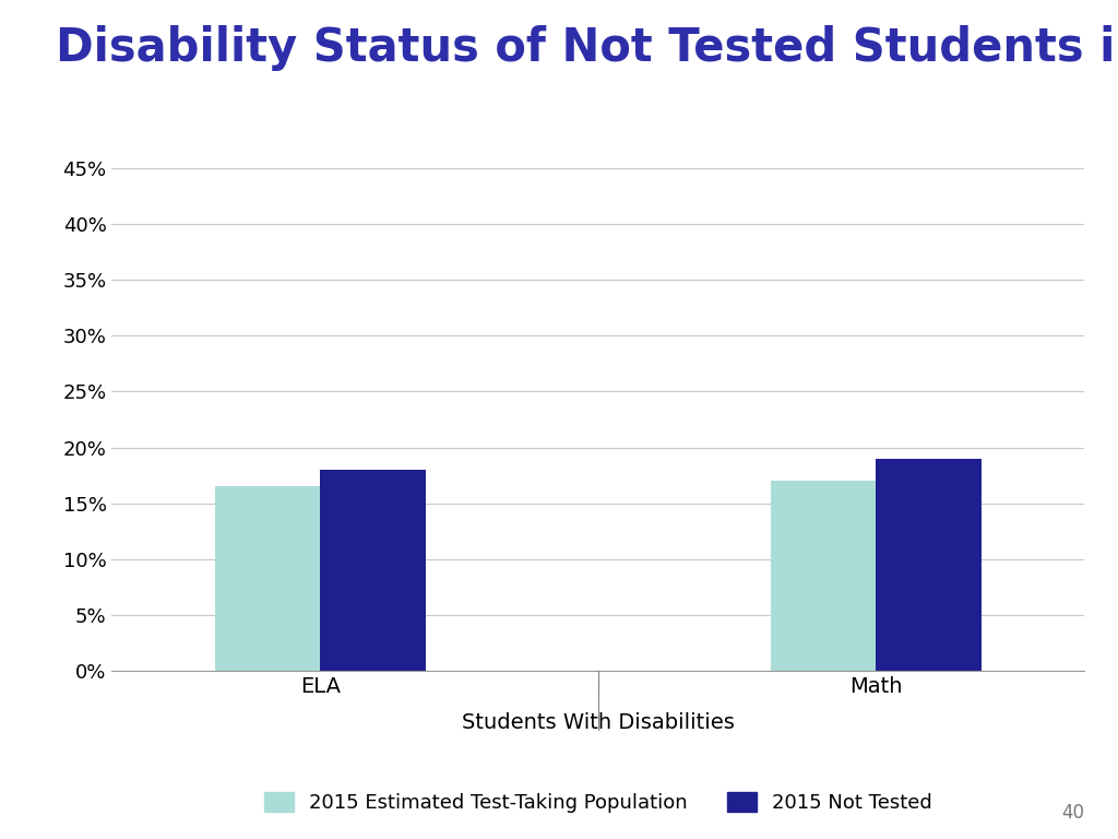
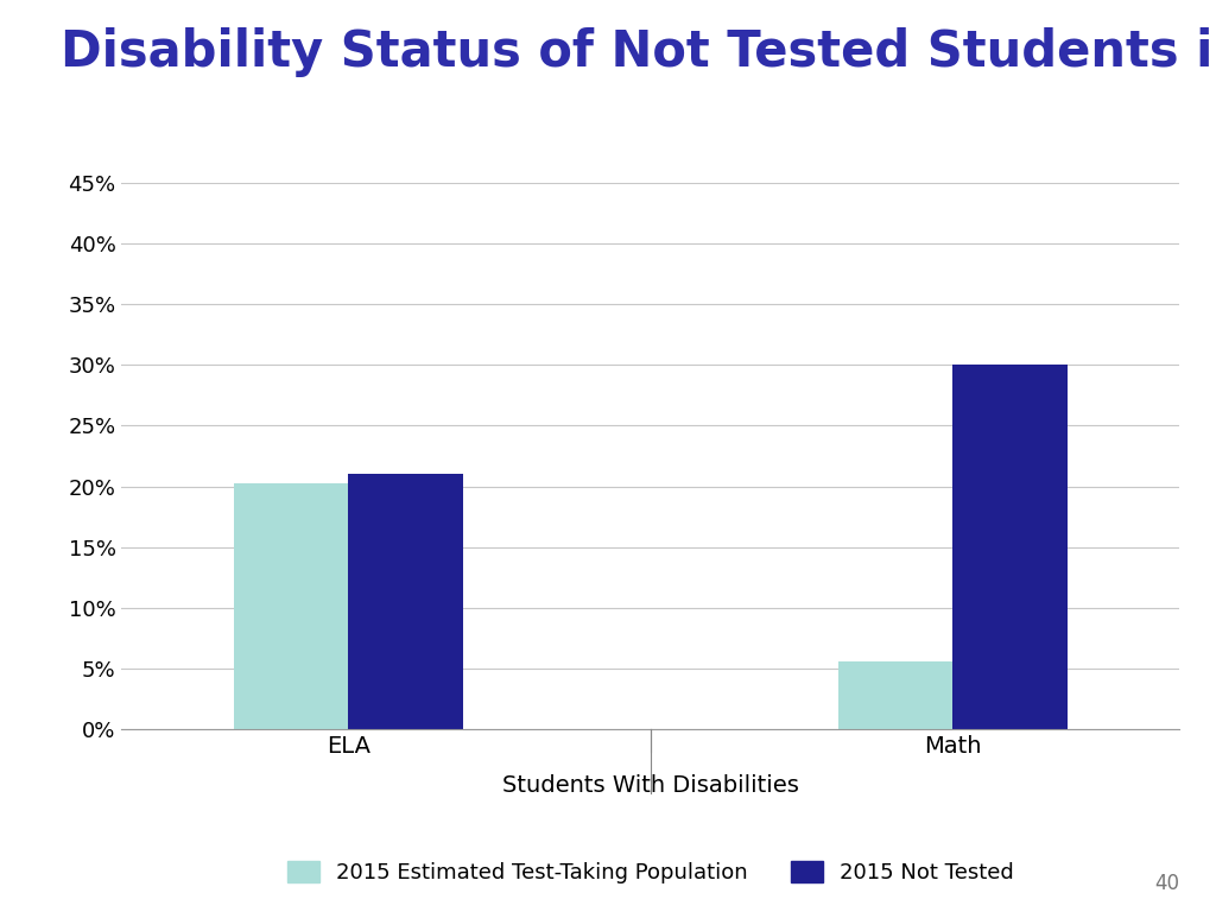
2015 Estimated Test-Taking Population/ELA: 16.5% -> 20.3%
2015 Not Tested/ELA: 18% -> 21%
2015 Estimated Test-Taking Population/Math: 17.0% -> 5.6%
2015 Not Tested/Math: 19% -> 30%
